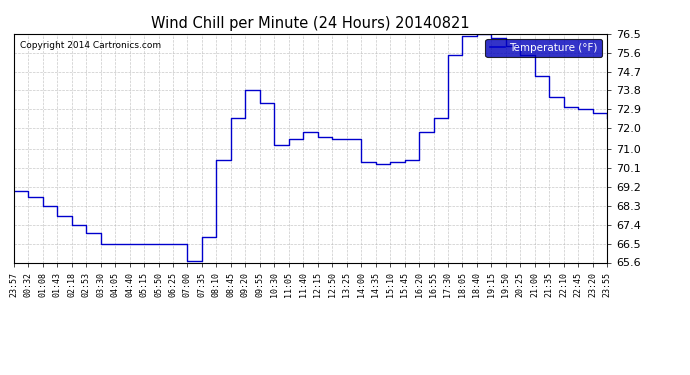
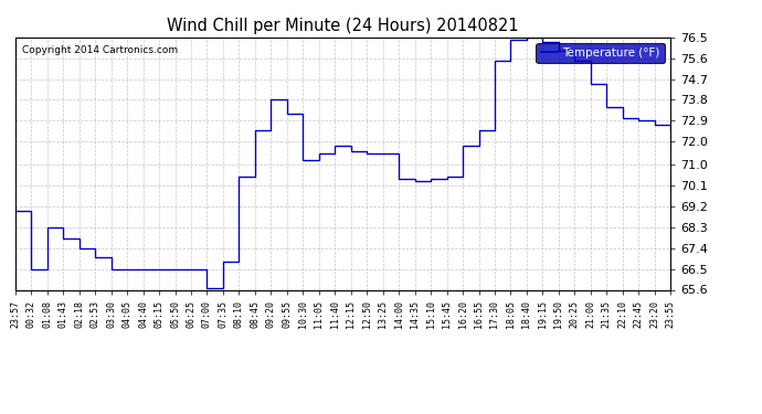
00:32: 68.70 -> 66.50
